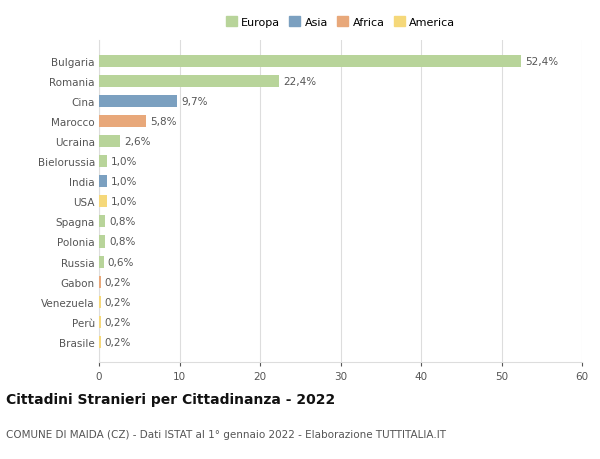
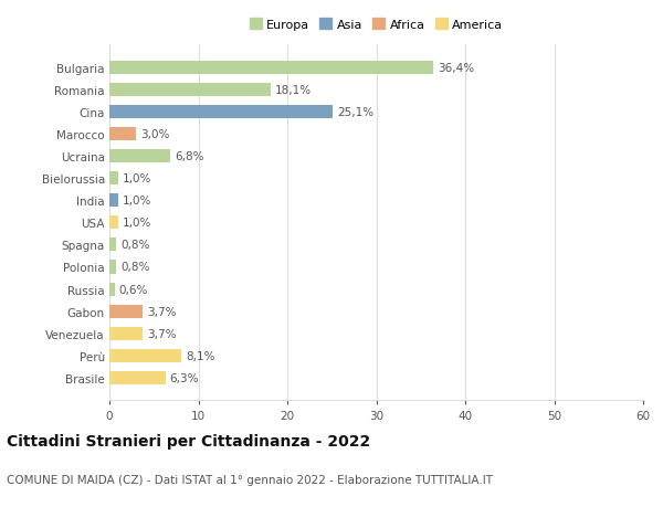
Bulgaria: 52,4% -> 36,4%
Romania: 22,4% -> 18,1%
Cina: 9,7% -> 25,1%
Marocco: 5,8% -> 3,0%
Ucraina: 2,6% -> 6,8%
Gabon: 0,2% -> 3,7%
Venezuela: 0,2% -> 3,7%
Perù: 0,2% -> 8,1%
Brasile: 0,2% -> 6,3%
